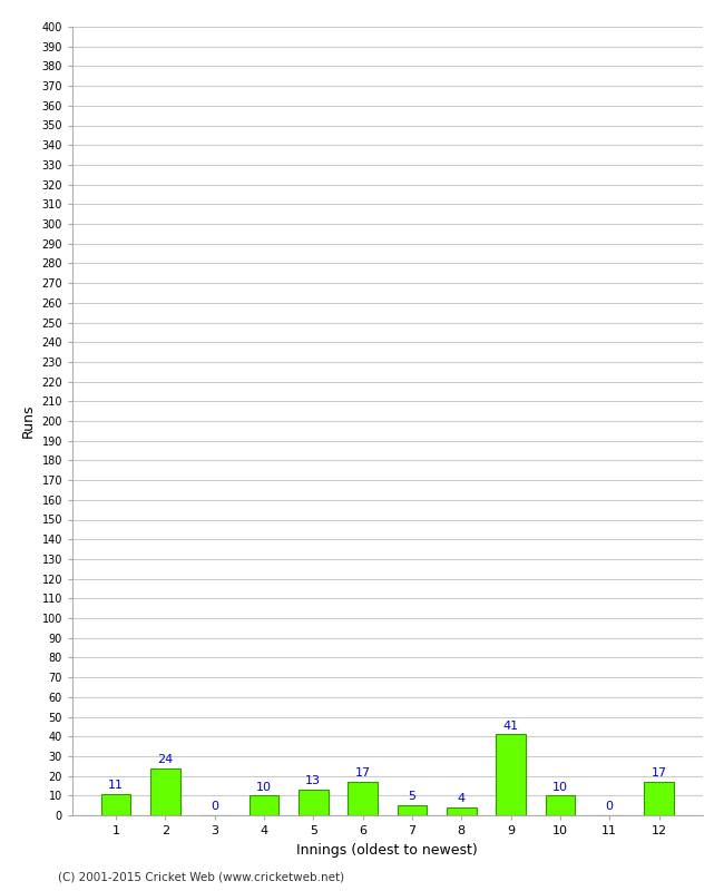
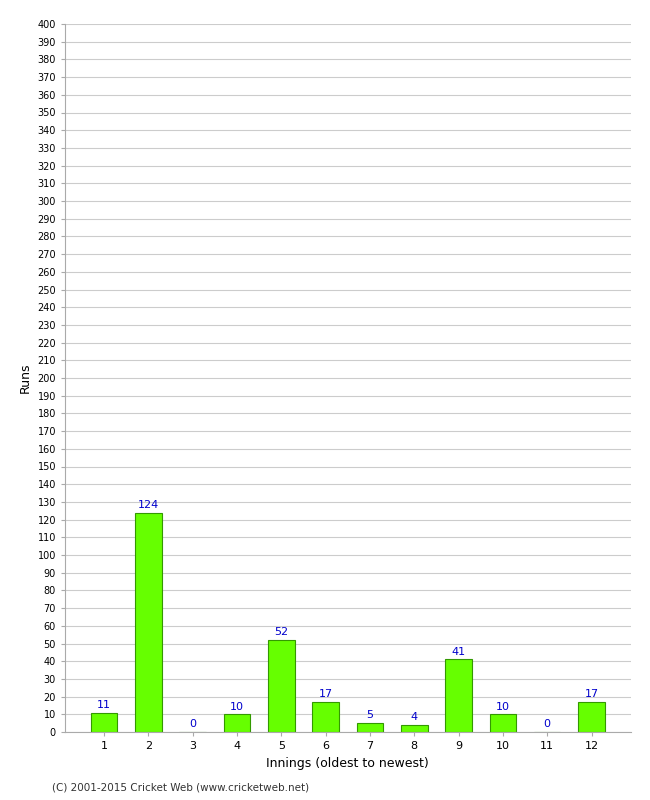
2: 24 -> 124
5: 13 -> 52
